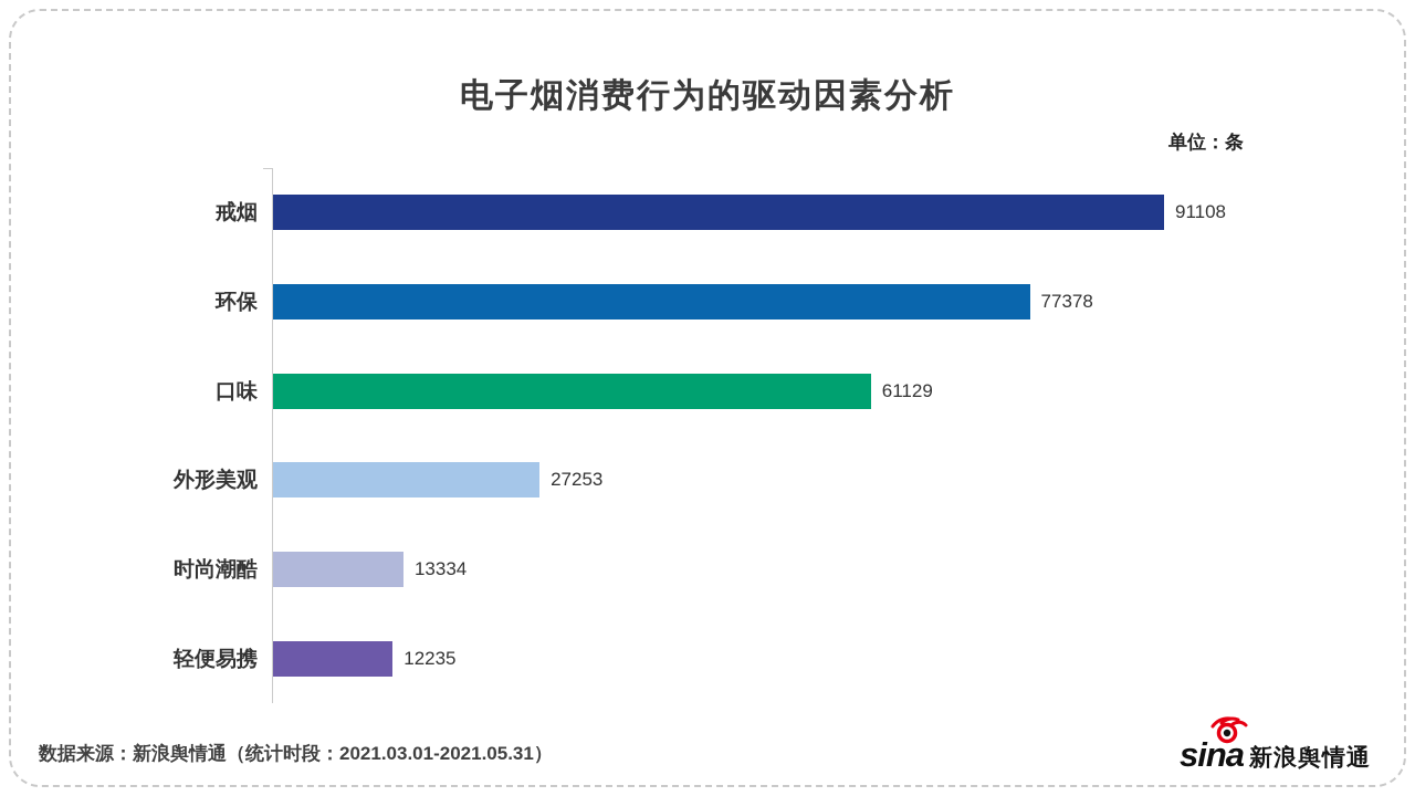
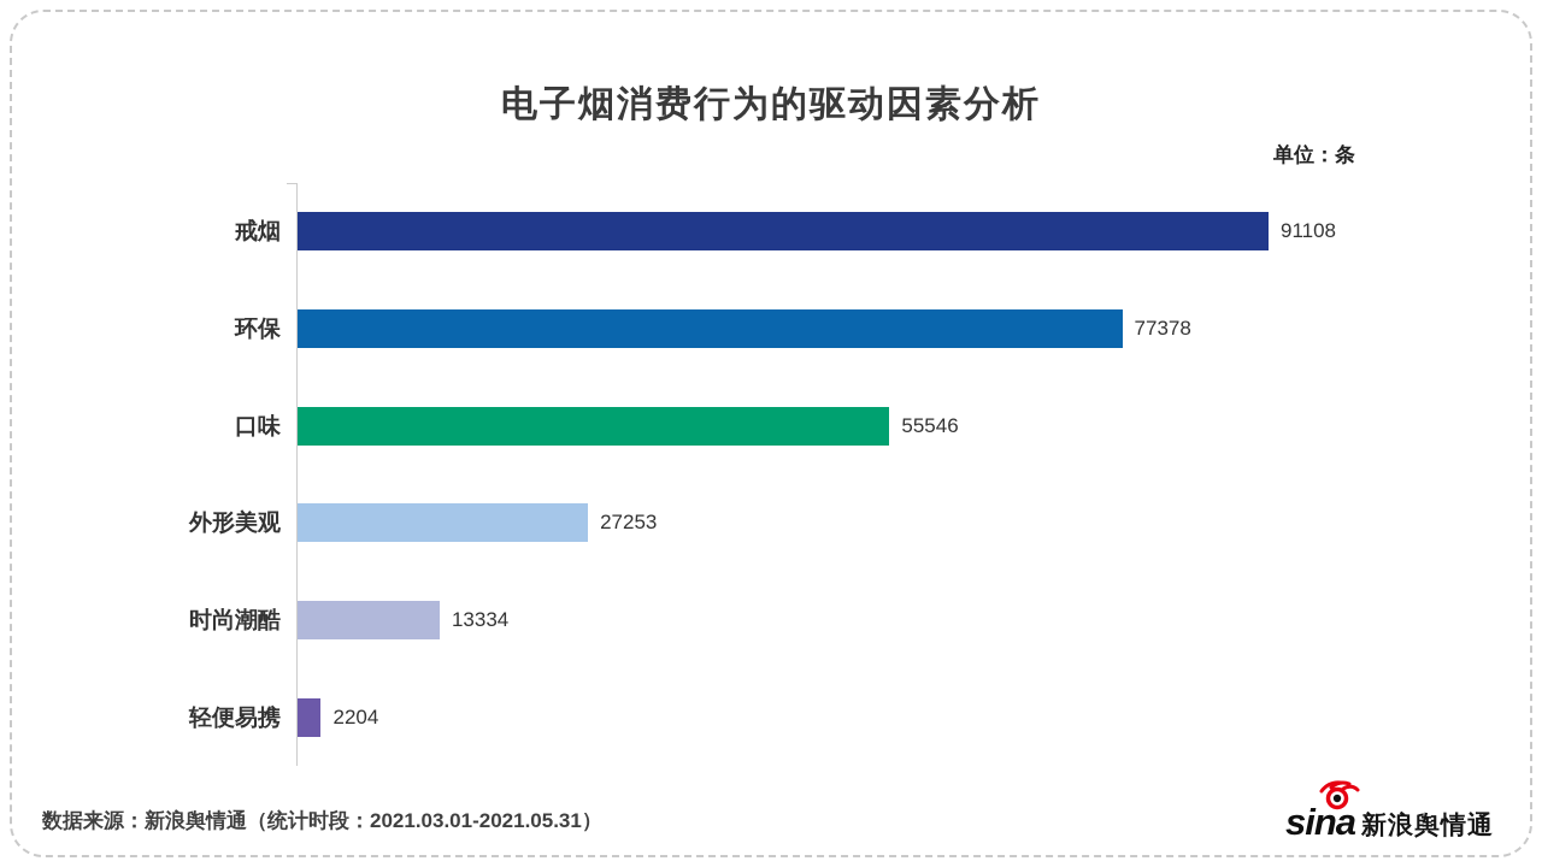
口味: 61129 -> 55546
轻便易携: 12235 -> 2204
